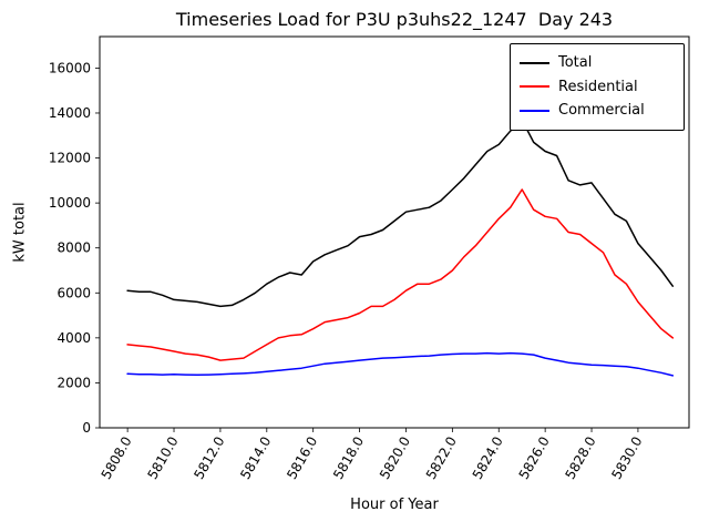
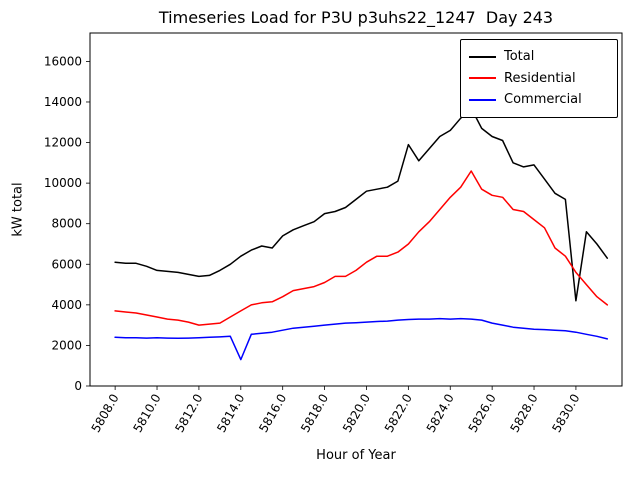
Commercial/5814.0: 2500 -> 1300
Total/5822.0: 10600 -> 11900
Total/5830.0: 8200 -> 4200
